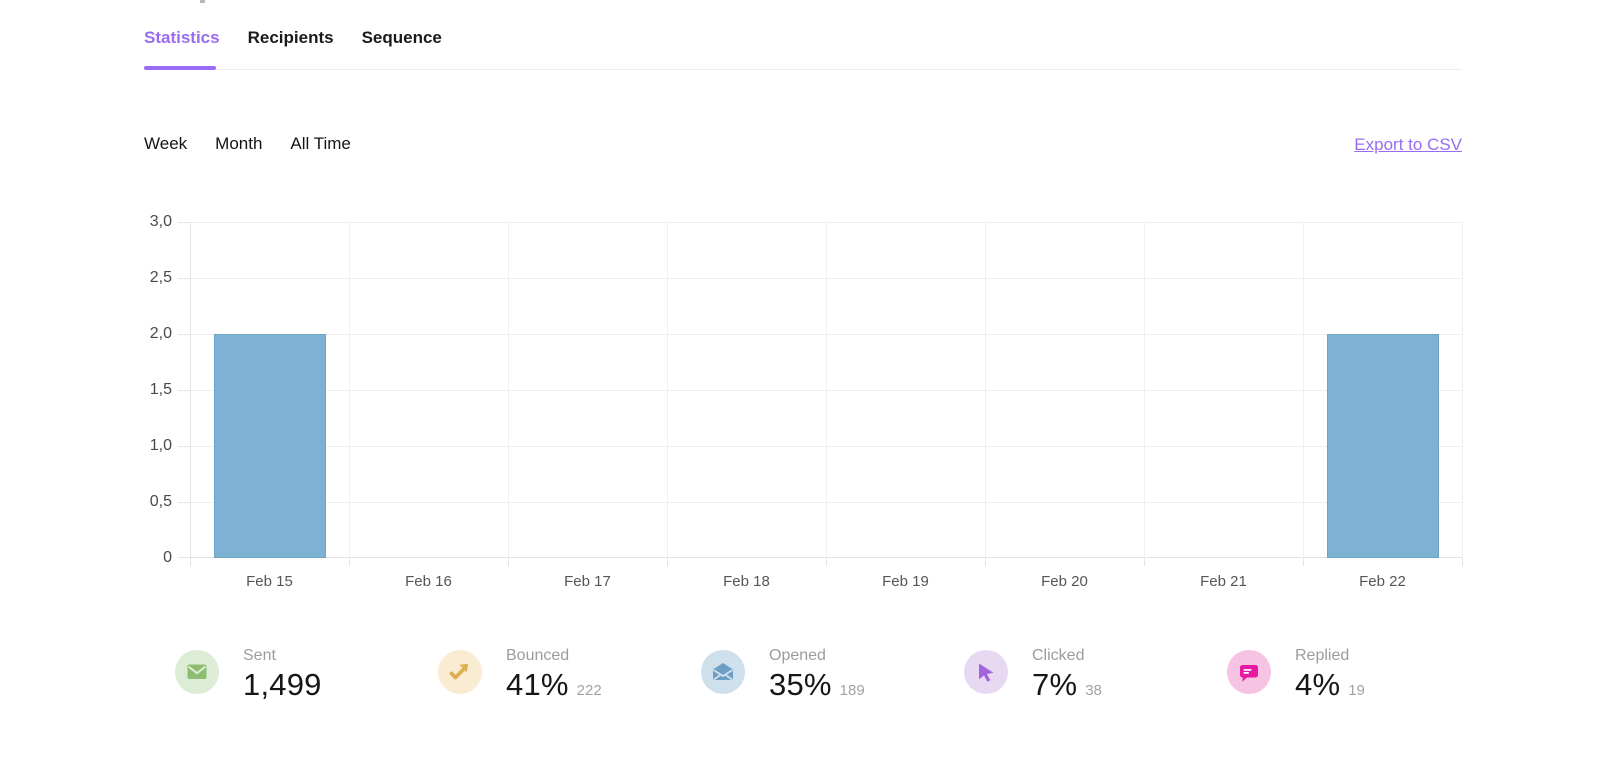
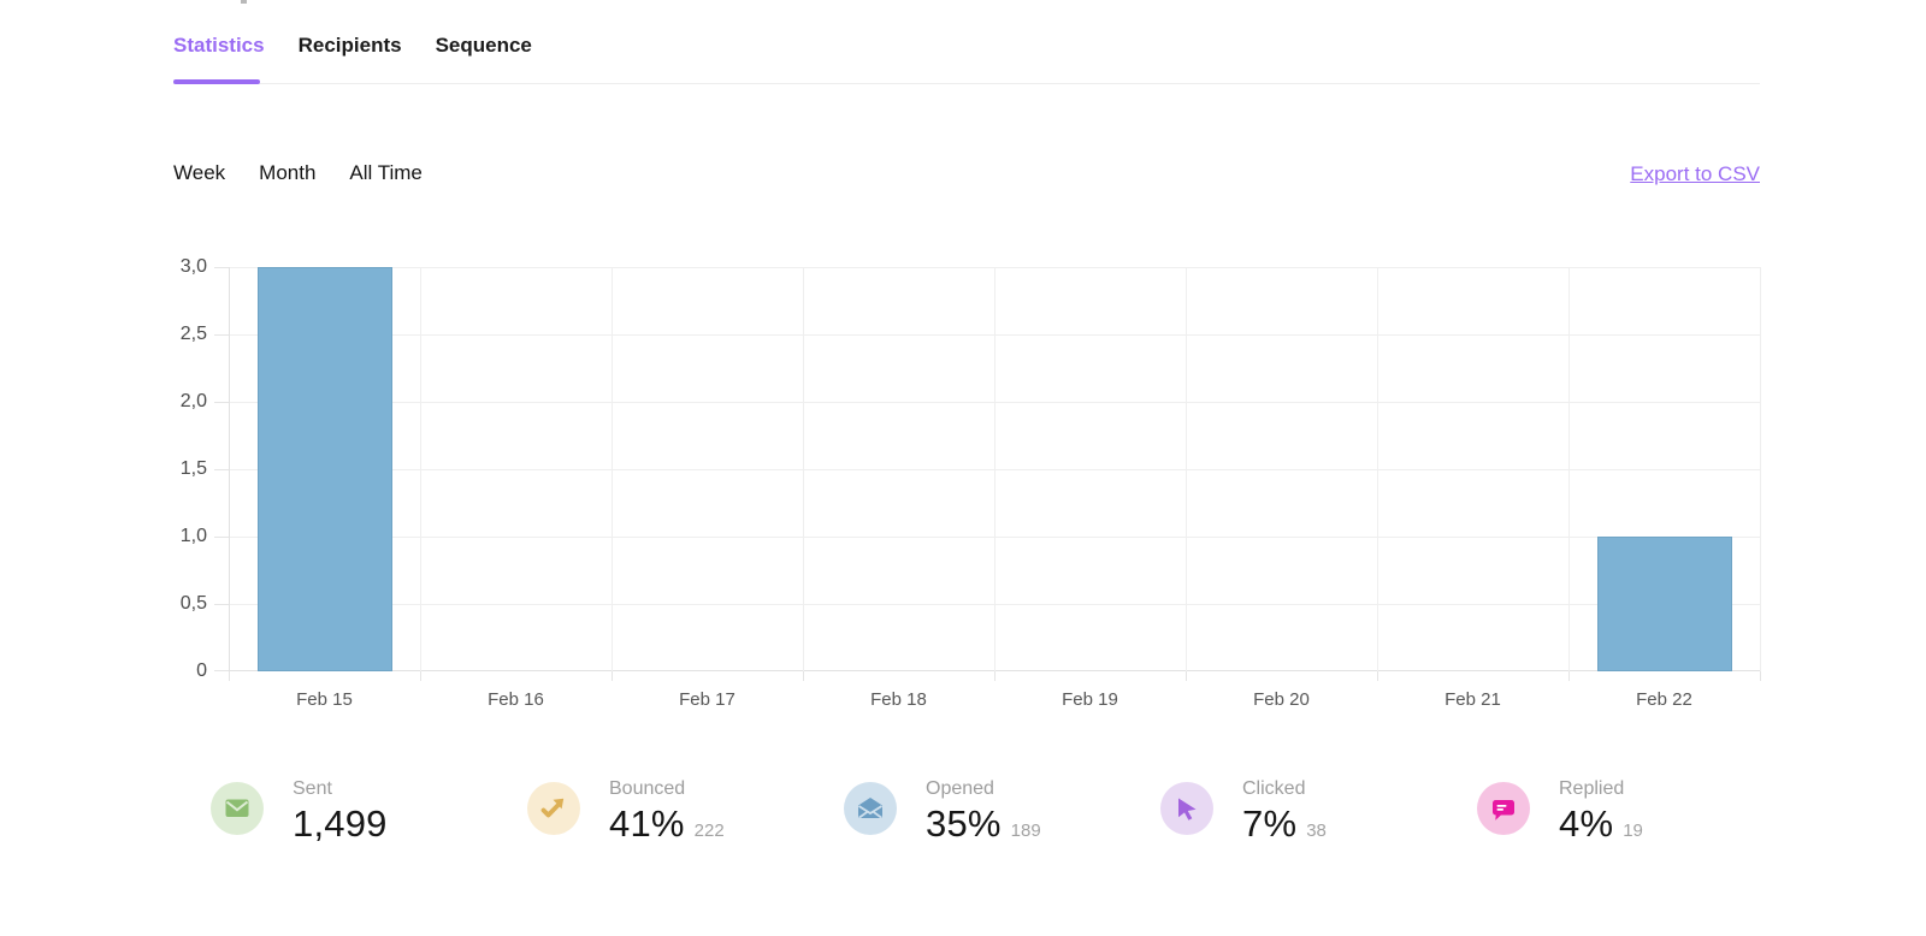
Feb 15: 2 -> 3
Feb 22: 2 -> 1
